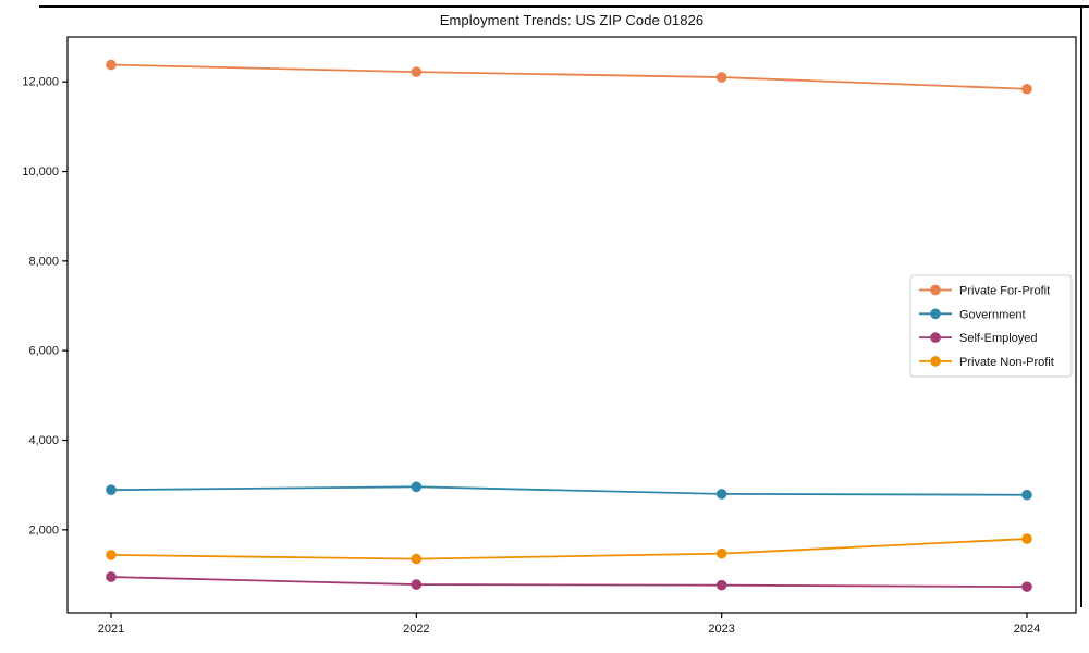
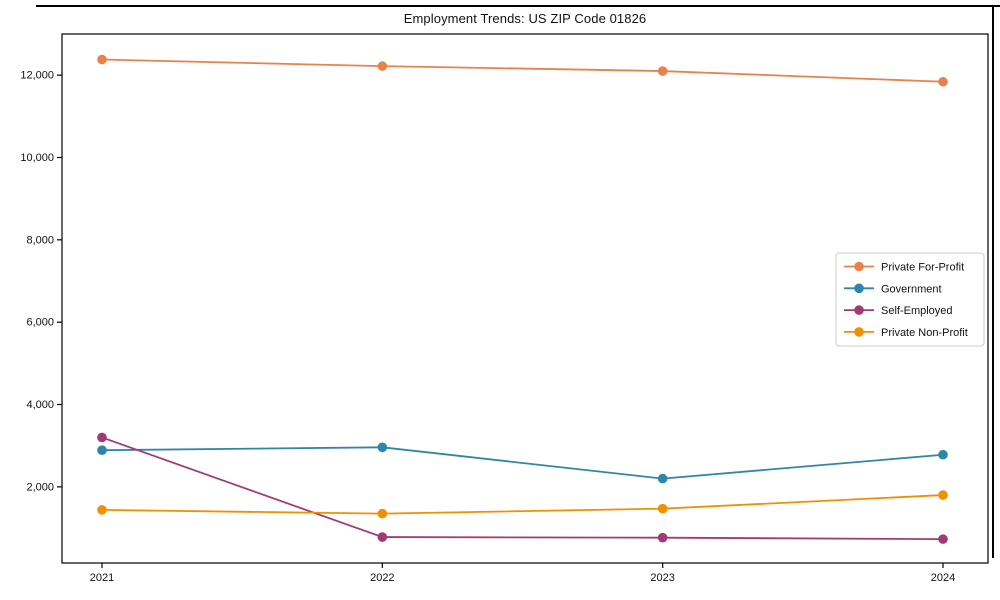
Self-Employed/2021: 1000 -> 3200
Government/2023: 2800 -> 2200
